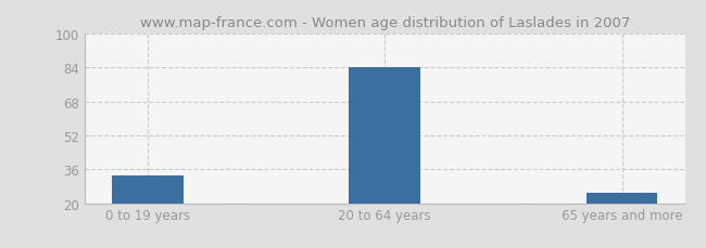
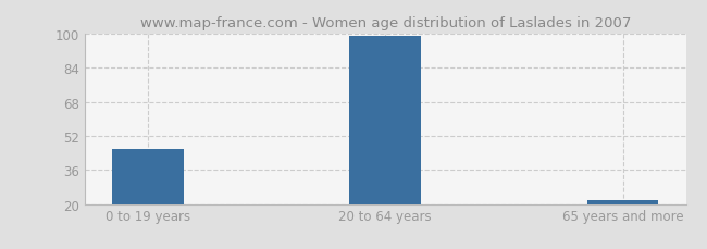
0 to 19 years: 33 -> 46
20 to 64 years: 84 -> 99
65 years and more: 25 -> 22
